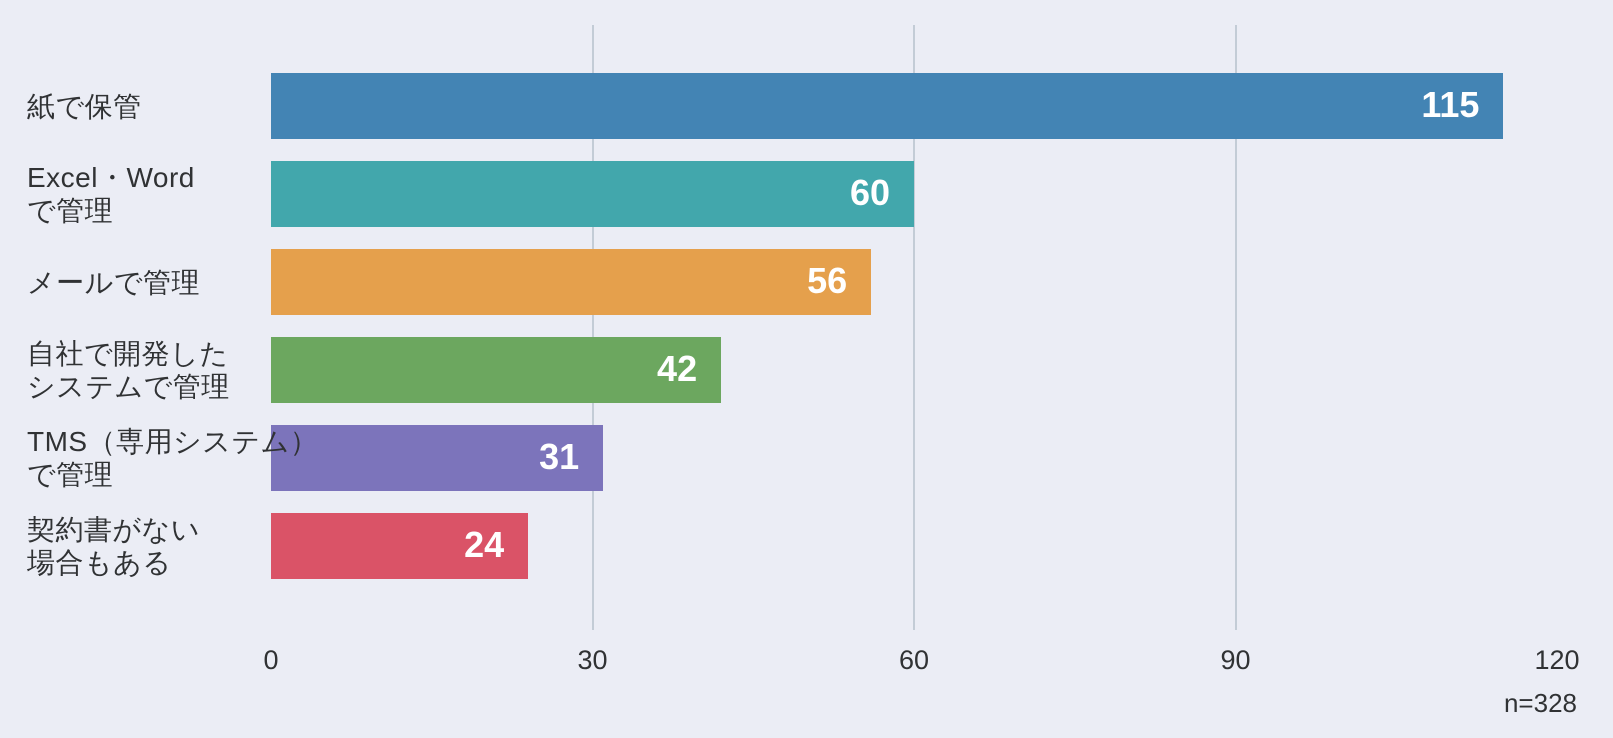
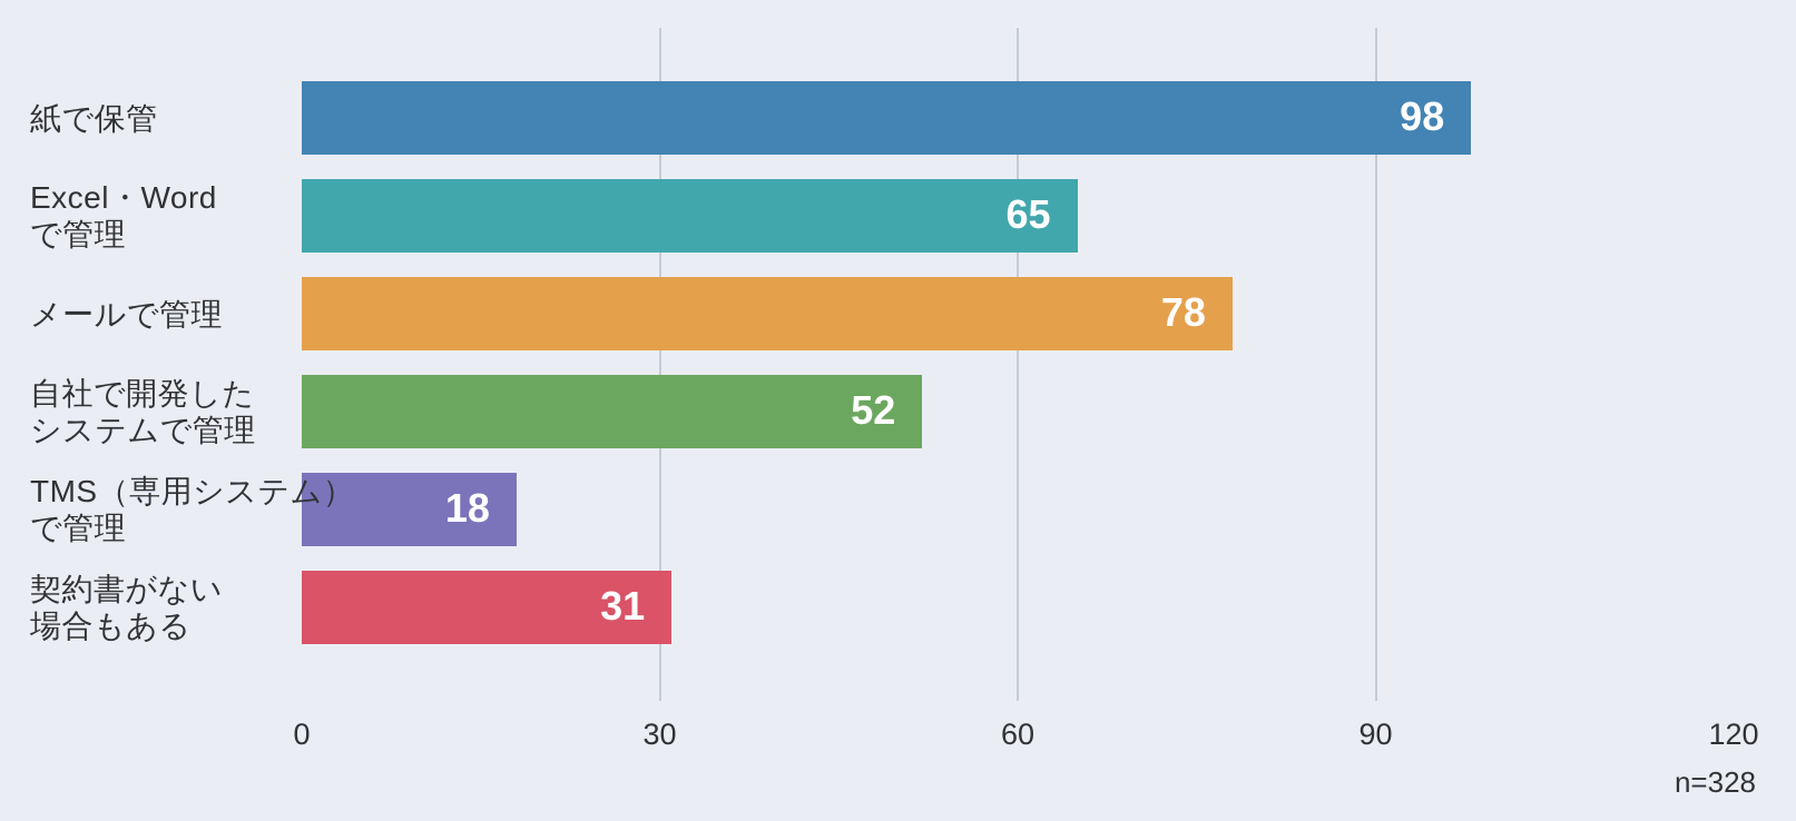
紙で保管: 115 -> 98
Excel・Word で管理: 60 -> 65
メールで管理: 56 -> 78
自社で開発した システムで管理: 42 -> 52
TMS（専用システム） で管理: 31 -> 18
契約書がない 場合もある: 24 -> 31
